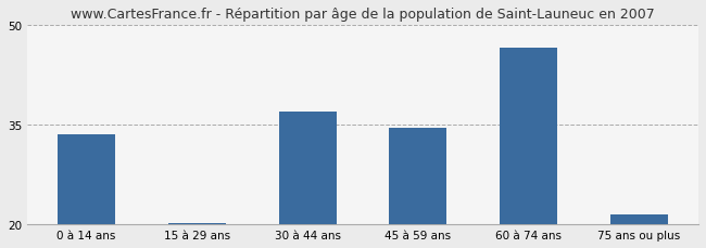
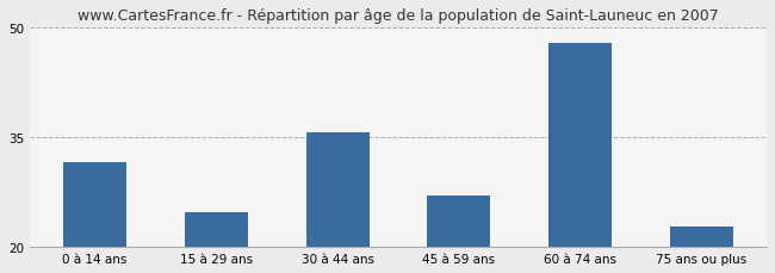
0 à 14 ans: 33.5 -> 31.6
15 à 29 ans: 20.2 -> 24.8
30 à 44 ans: 37.0 -> 35.6
45 à 59 ans: 34.5 -> 27.0
60 à 74 ans: 46.5 -> 47.8
75 ans ou plus: 21.5 -> 22.8
